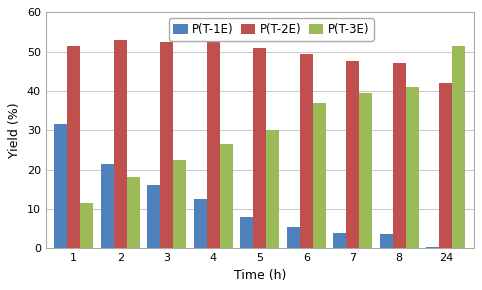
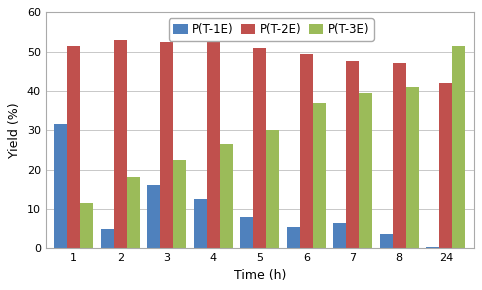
P(T-1E)/2: 21.5 -> 5.0
P(T-1E)/7: 4.0 -> 6.5
